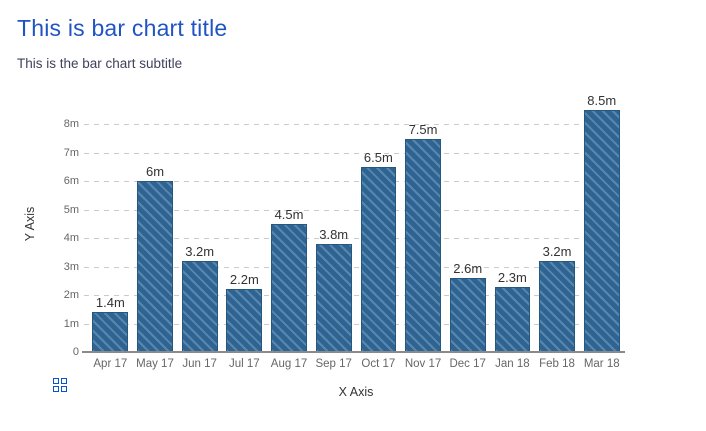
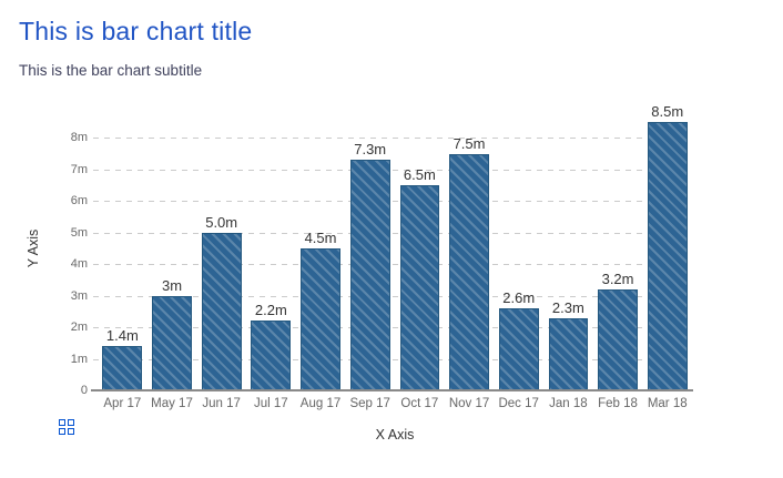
May 17: 6m -> 3m
Jun 17: 3.2m -> 5.0m
Sep 17: 3.8m -> 7.3m
